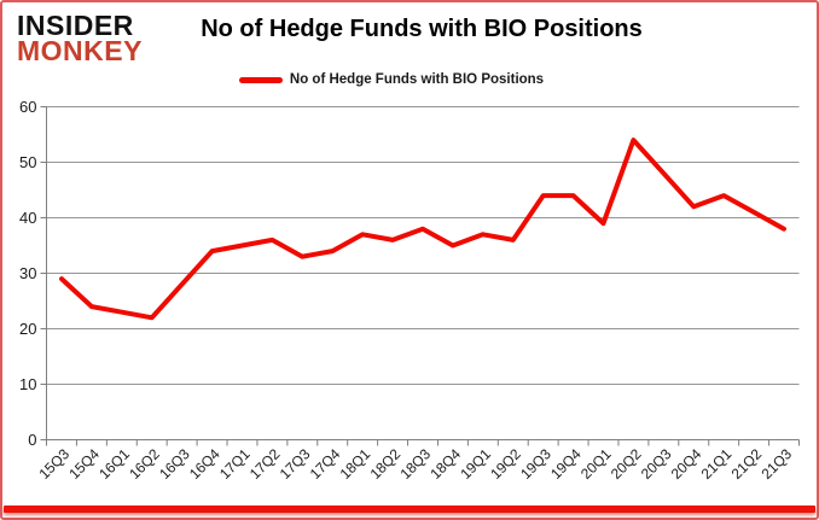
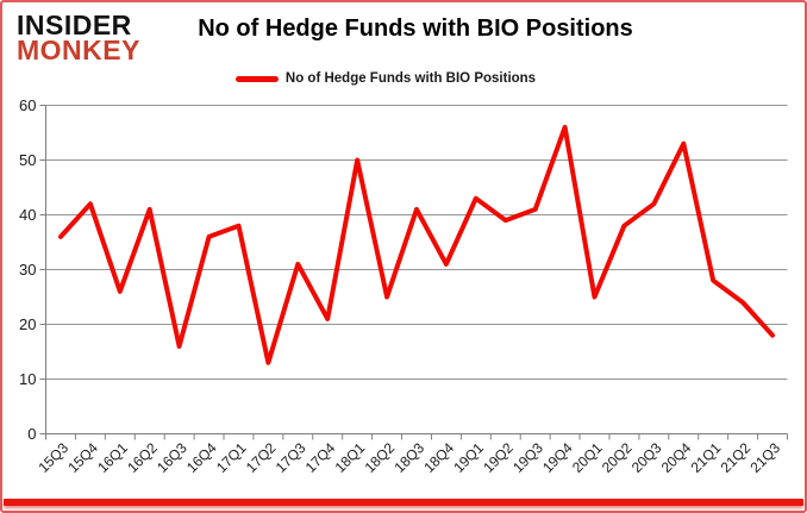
15Q3: 29 -> 36
15Q4: 24 -> 42
16Q1: 23 -> 26
16Q2: 22 -> 41
16Q3: 28 -> 16
16Q4: 34 -> 36
17Q1: 35 -> 38
17Q2: 36 -> 13
17Q3: 33 -> 31
17Q4: 34 -> 21
18Q1: 37 -> 50
18Q2: 36 -> 25
18Q3: 38 -> 41
18Q4: 35 -> 31
19Q1: 37 -> 43
19Q2: 36 -> 39
19Q3: 44 -> 41
19Q4: 44 -> 56
20Q1: 39 -> 25
20Q2: 54 -> 38
20Q3: 48 -> 42
20Q4: 42 -> 53
21Q1: 44 -> 28
21Q2: 41 -> 24
21Q3: 38 -> 18
